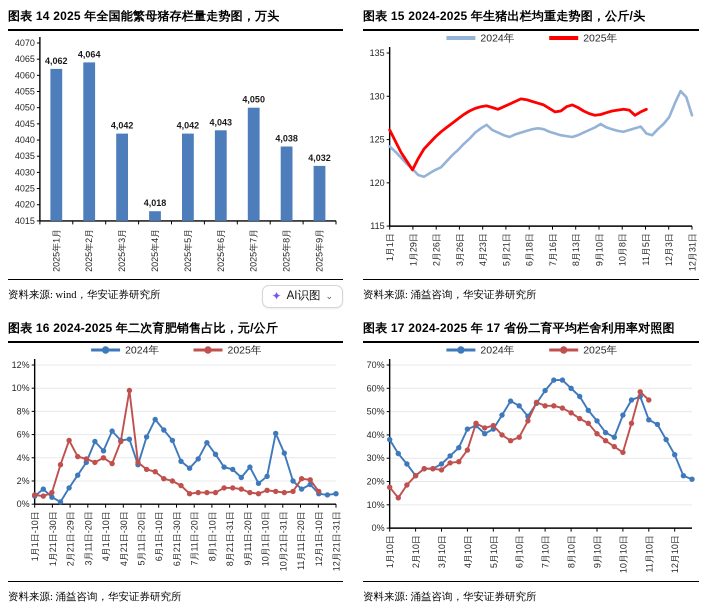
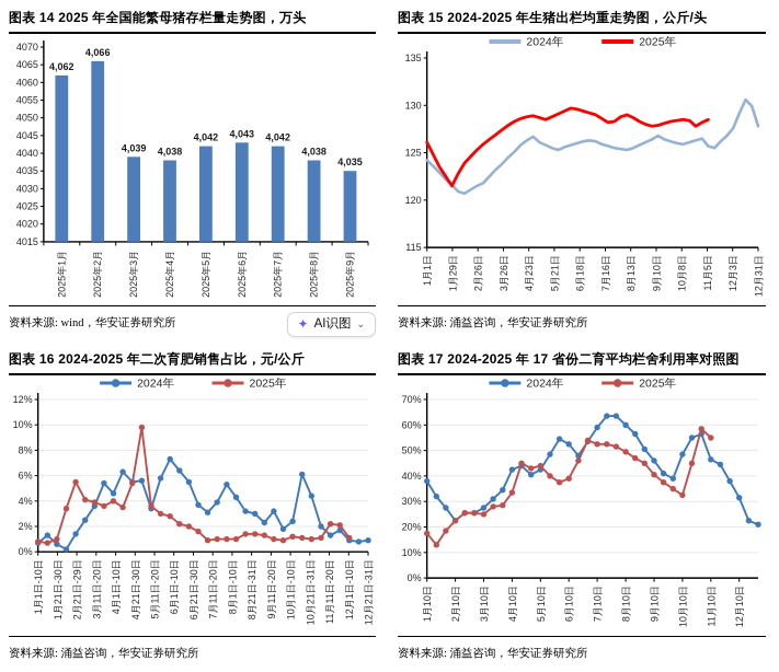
图表 14 2025 年全国能繁母猪存栏量走势图，万头/2025年2月: 4,064 -> 4,066
图表 14 2025 年全国能繁母猪存栏量走势图，万头/2025年3月: 4,042 -> 4,039
图表 14 2025 年全国能繁母猪存栏量走势图，万头/2025年4月: 4,018 -> 4,038
图表 14 2025 年全国能繁母猪存栏量走势图，万头/2025年7月: 4,050 -> 4,042
图表 14 2025 年全国能繁母猪存栏量走势图，万头/2025年9月: 4,032 -> 4,035
